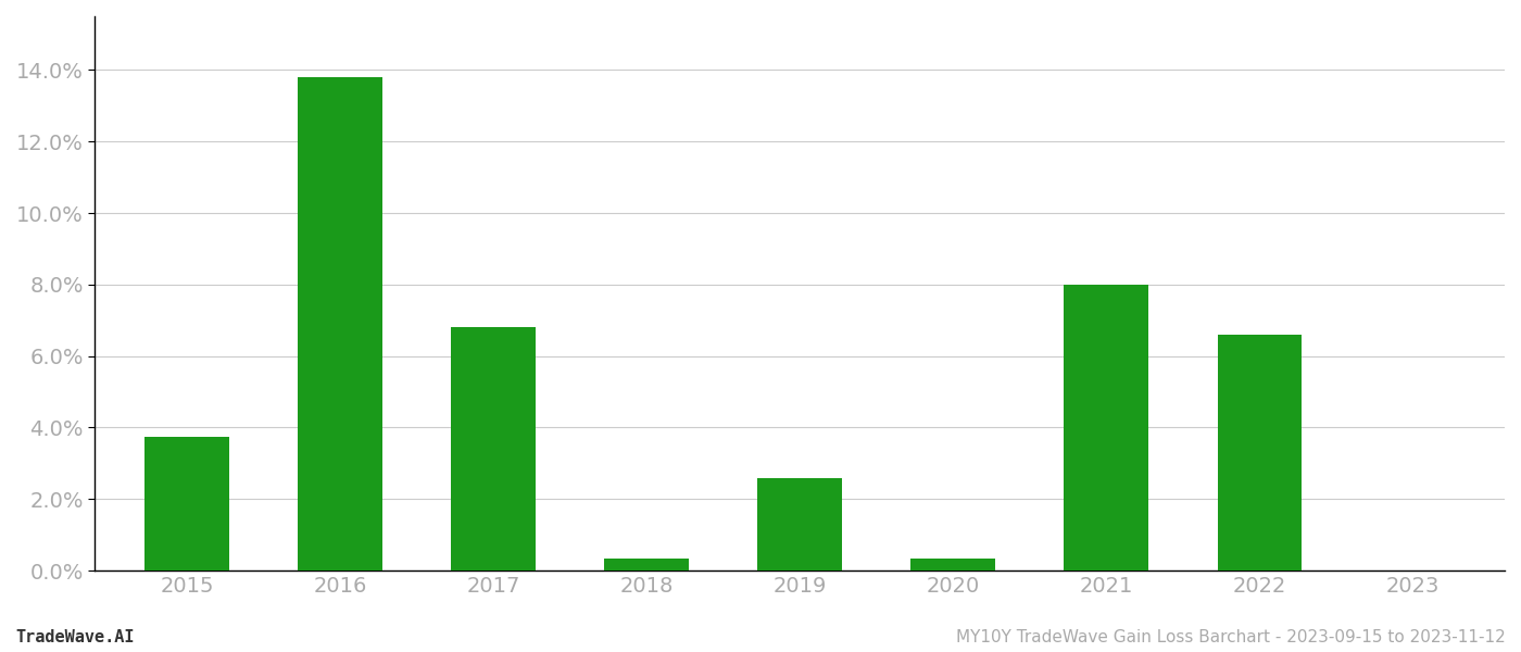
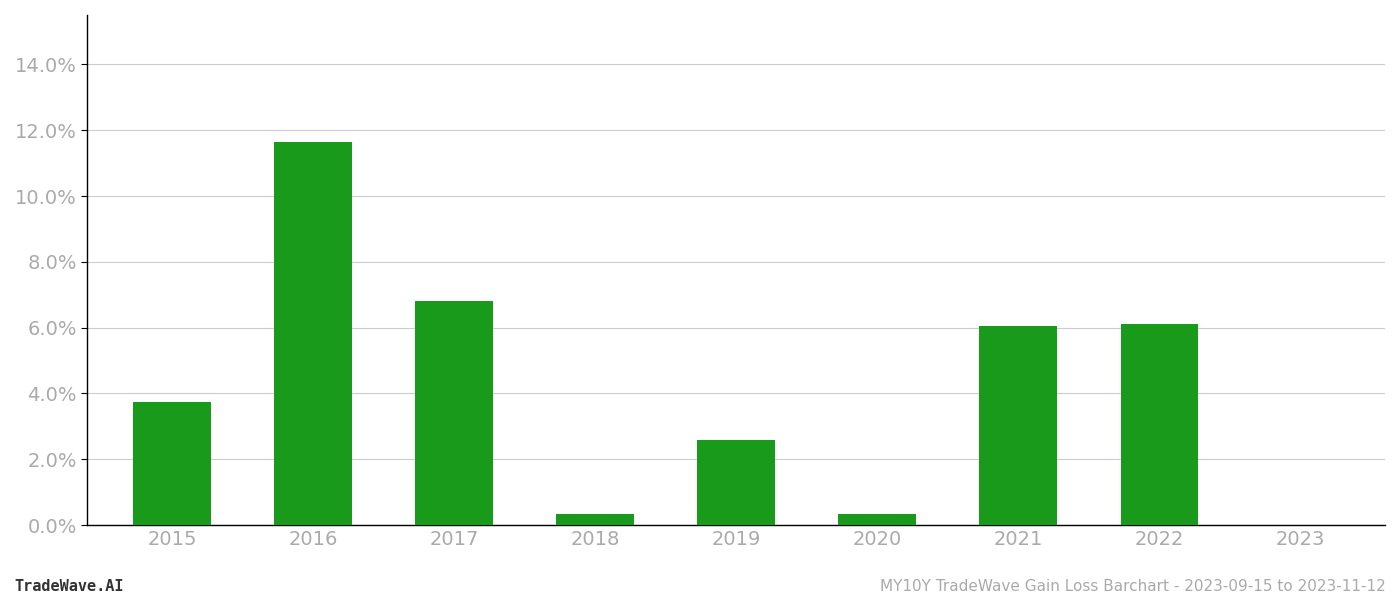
2016: 13.80% -> 11.65%
2021: 8.00% -> 6.05%
2022: 6.60% -> 6.10%
